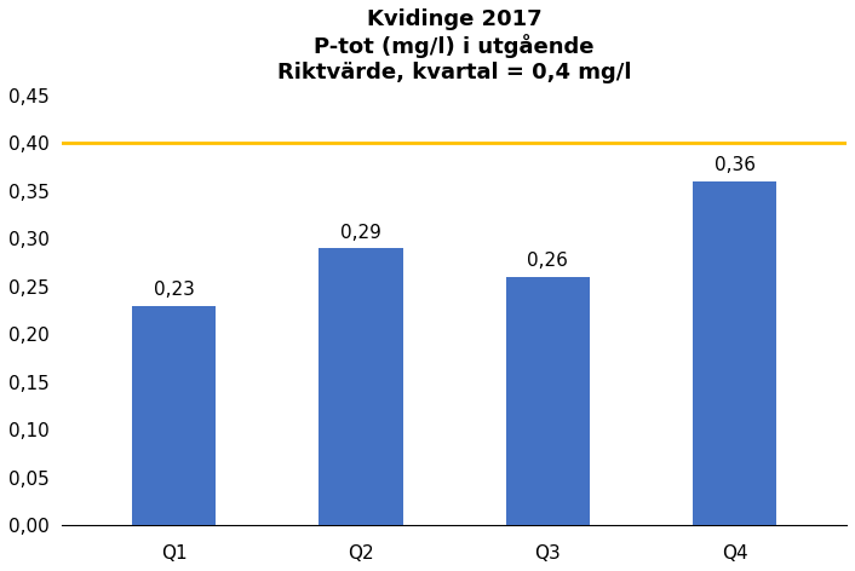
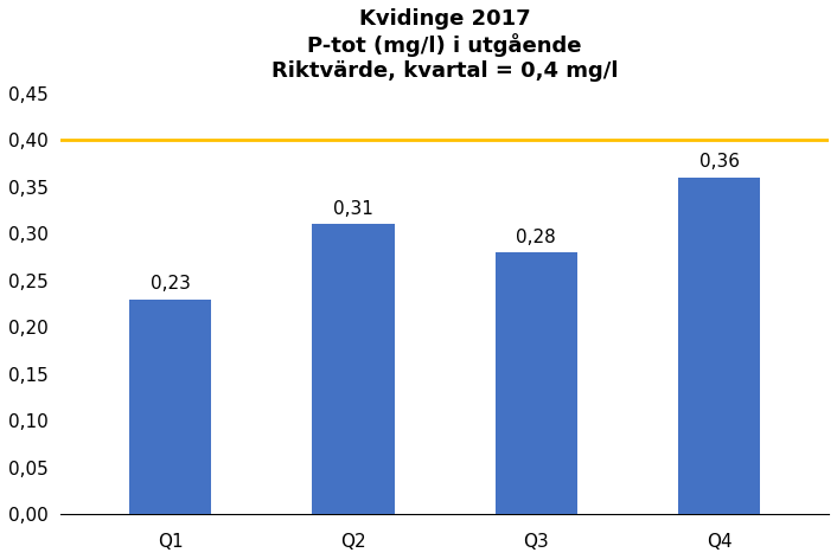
Q2: 0,29 -> 0,31
Q3: 0,26 -> 0,28
